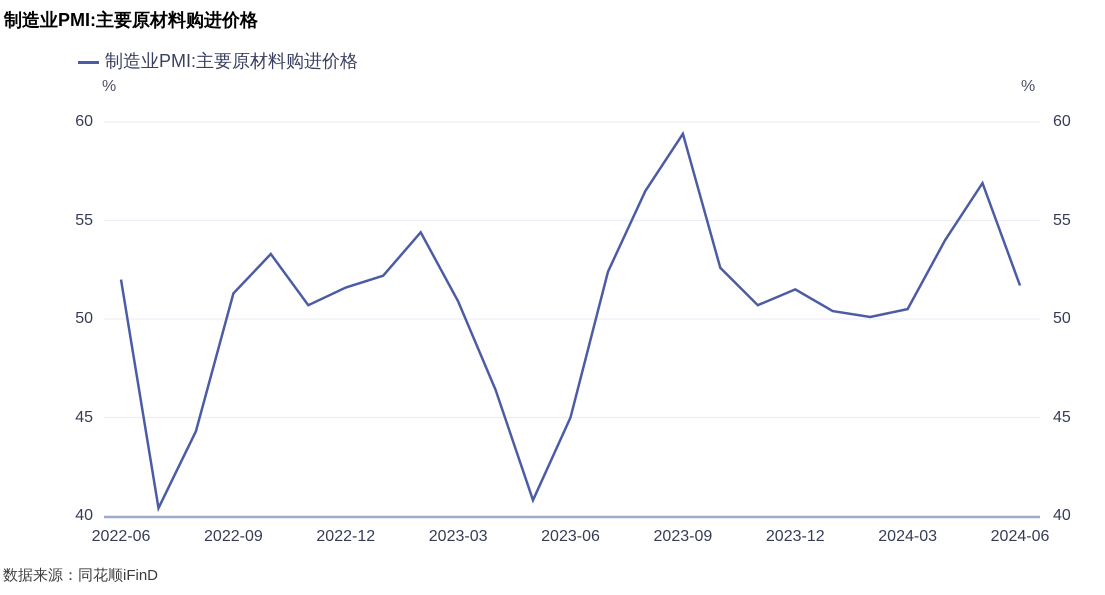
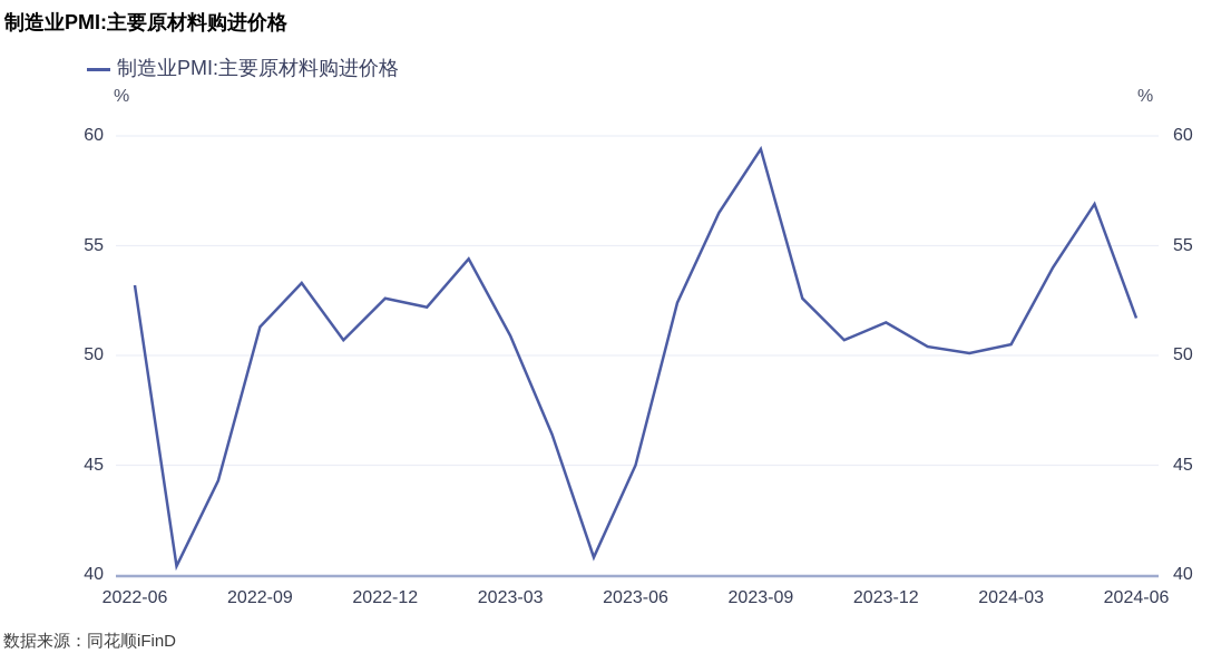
2022-06: 52.0 -> 53.2
2022-12: 51.6 -> 52.6
